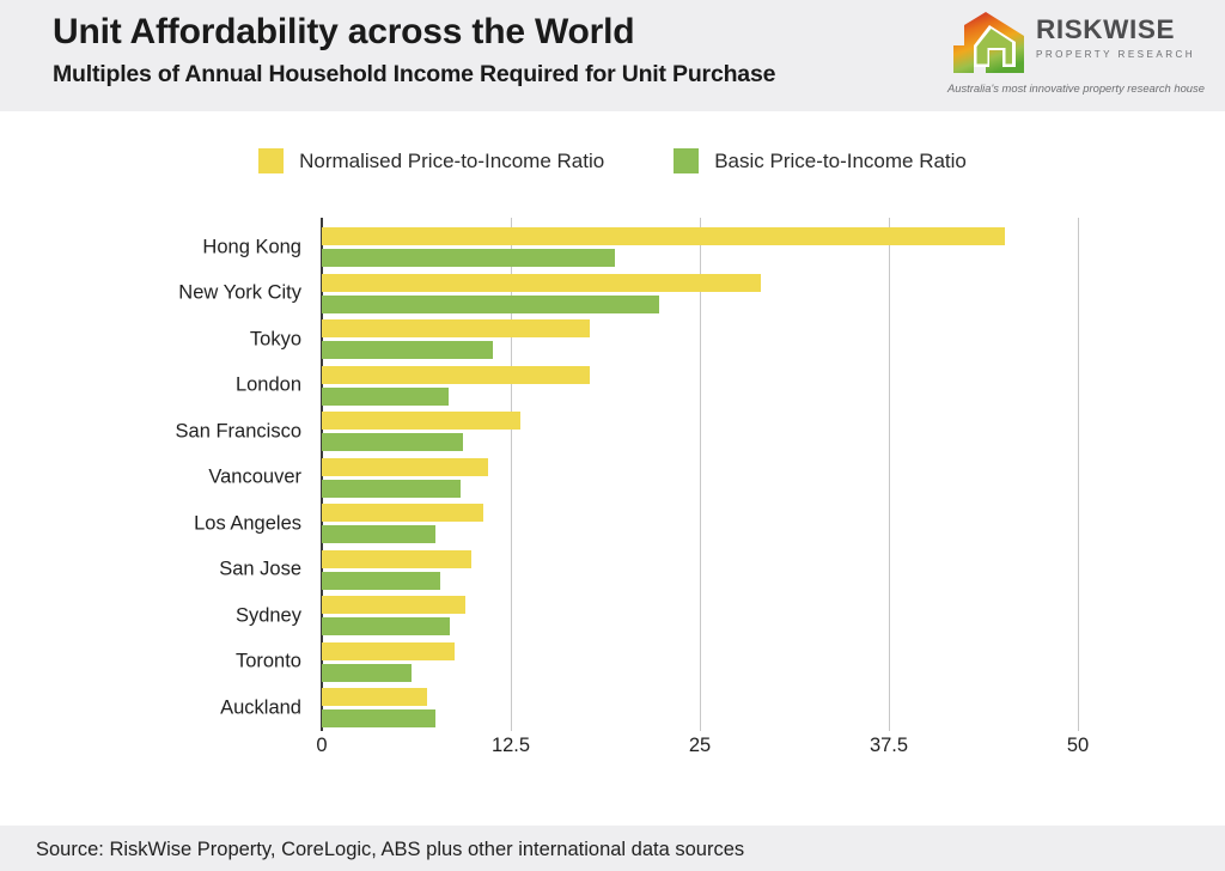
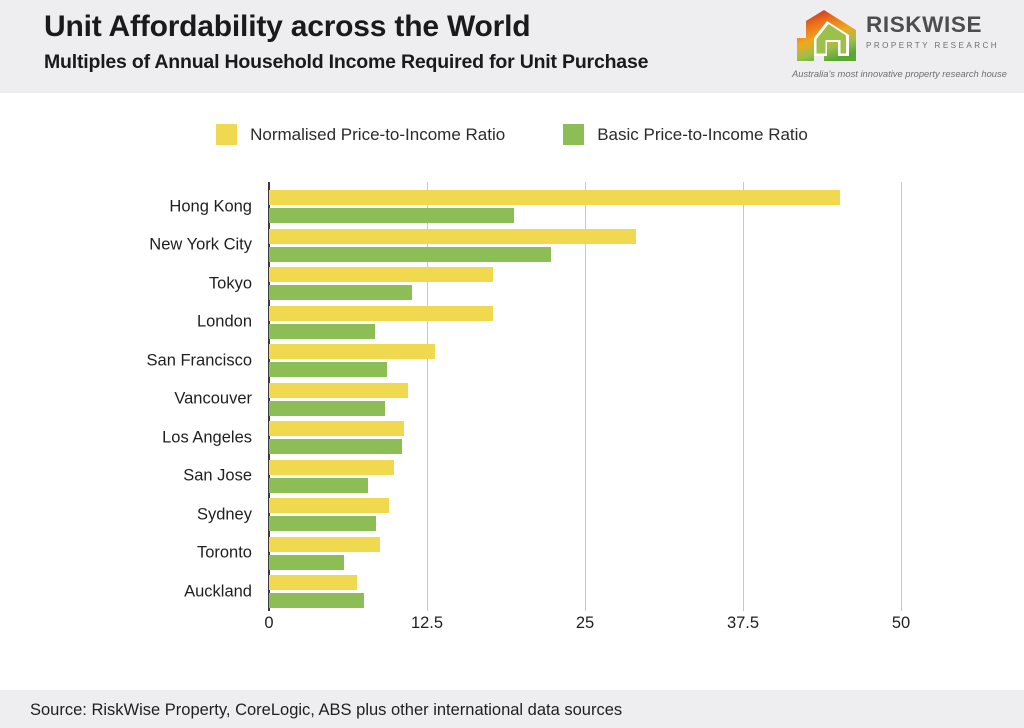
Basic Price-to-Income Ratio/Los Angeles: 7.5 -> 10.5
